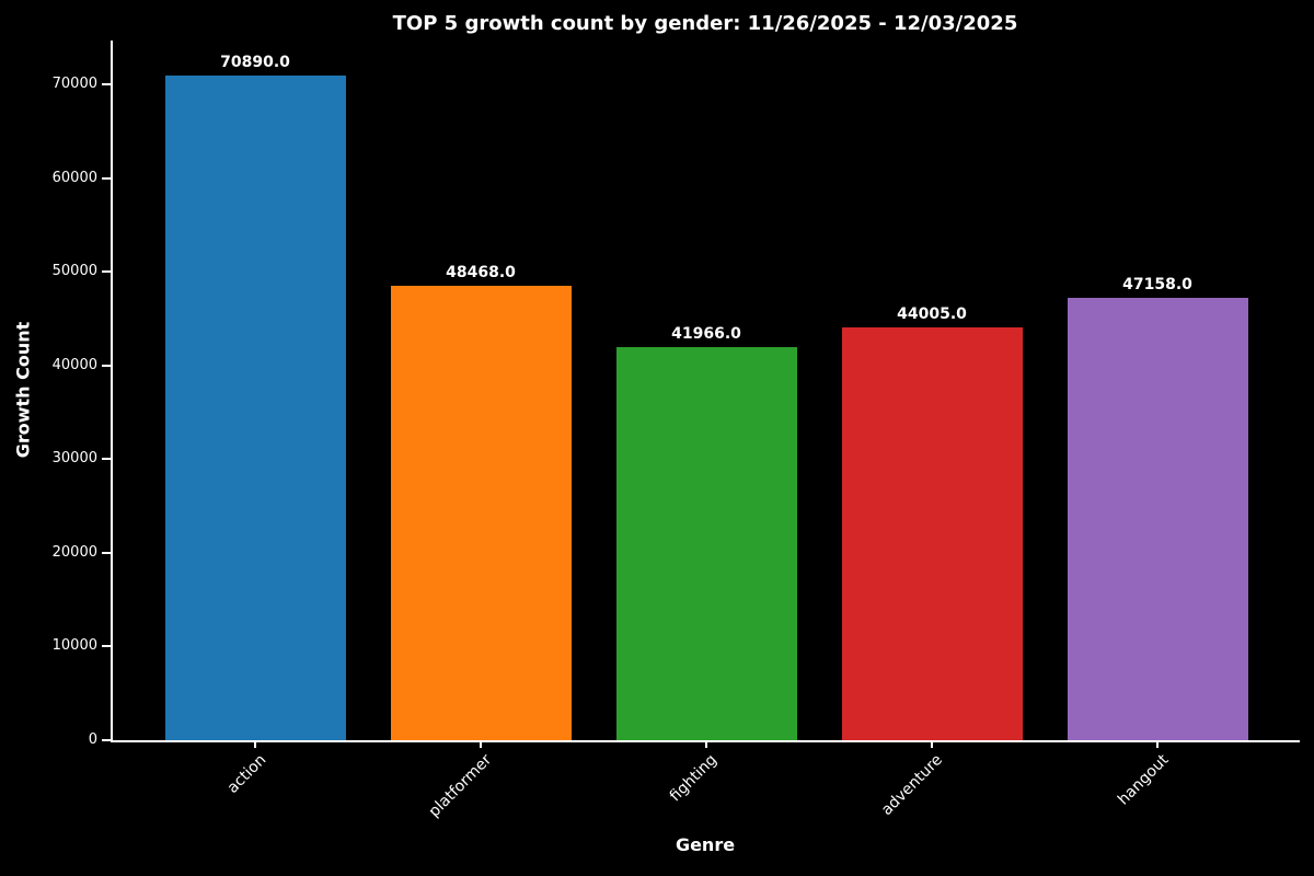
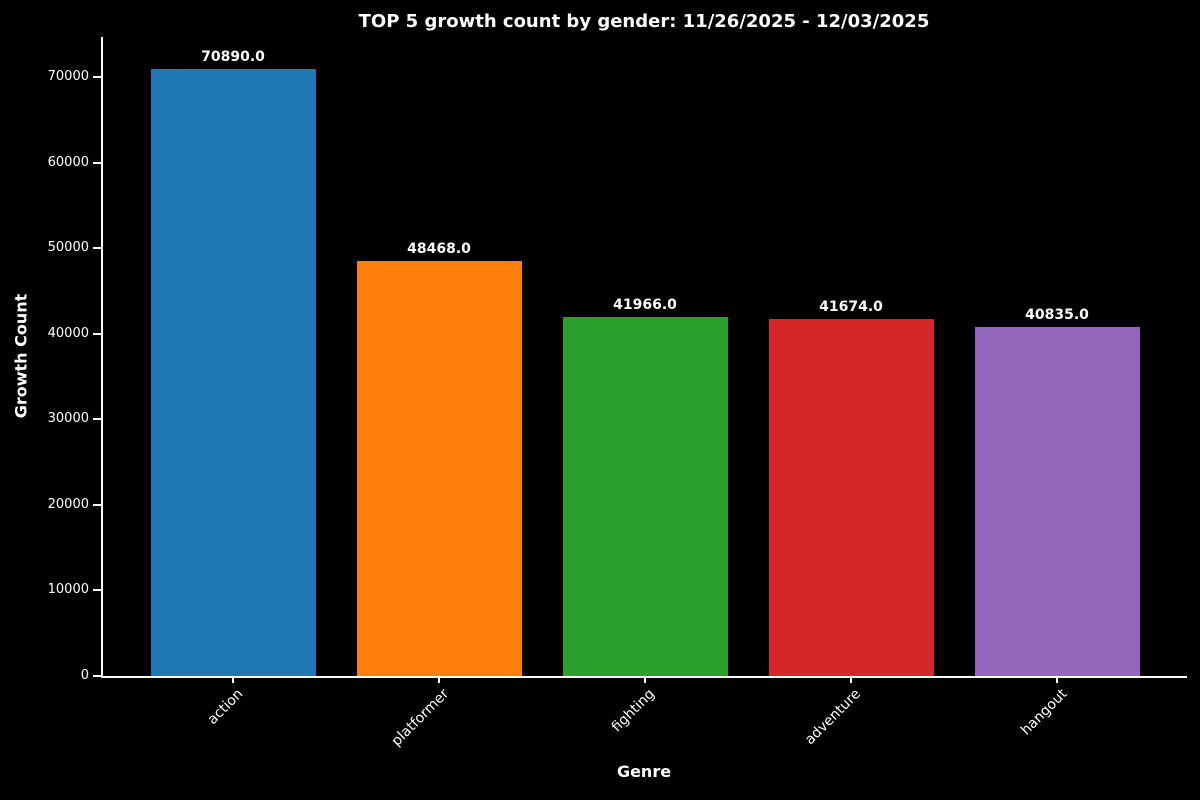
adventure: 44005.0 -> 41674.0
hangout: 47158.0 -> 40835.0
